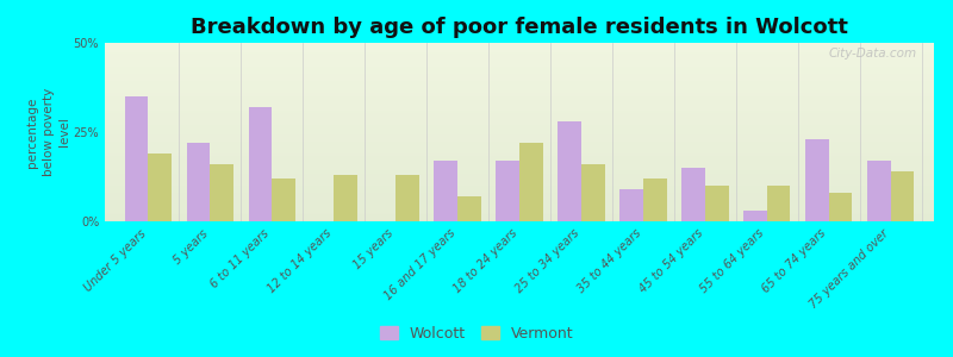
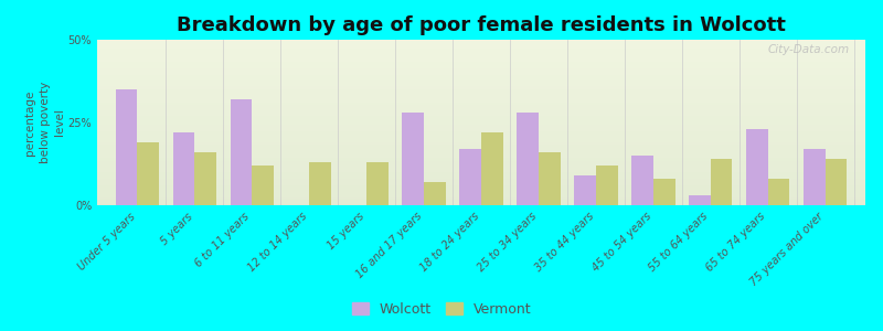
Wolcott/16 and 17 years: 17% -> 28%
Vermont/45 to 54 years: 10% -> 8%
Vermont/55 to 64 years: 10% -> 14%
